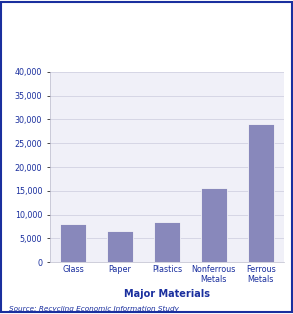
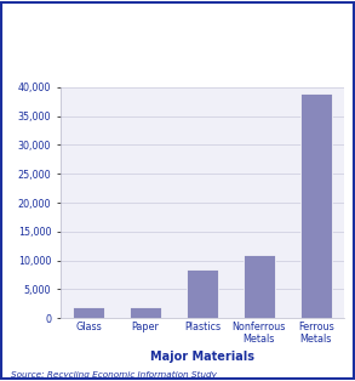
Glass: 8,000 -> 2,000
Paper: 6,500 -> 2,000
Nonferrous Metals: 15,500 -> 11,000
Ferrous Metals: 29,000 -> 39,000
